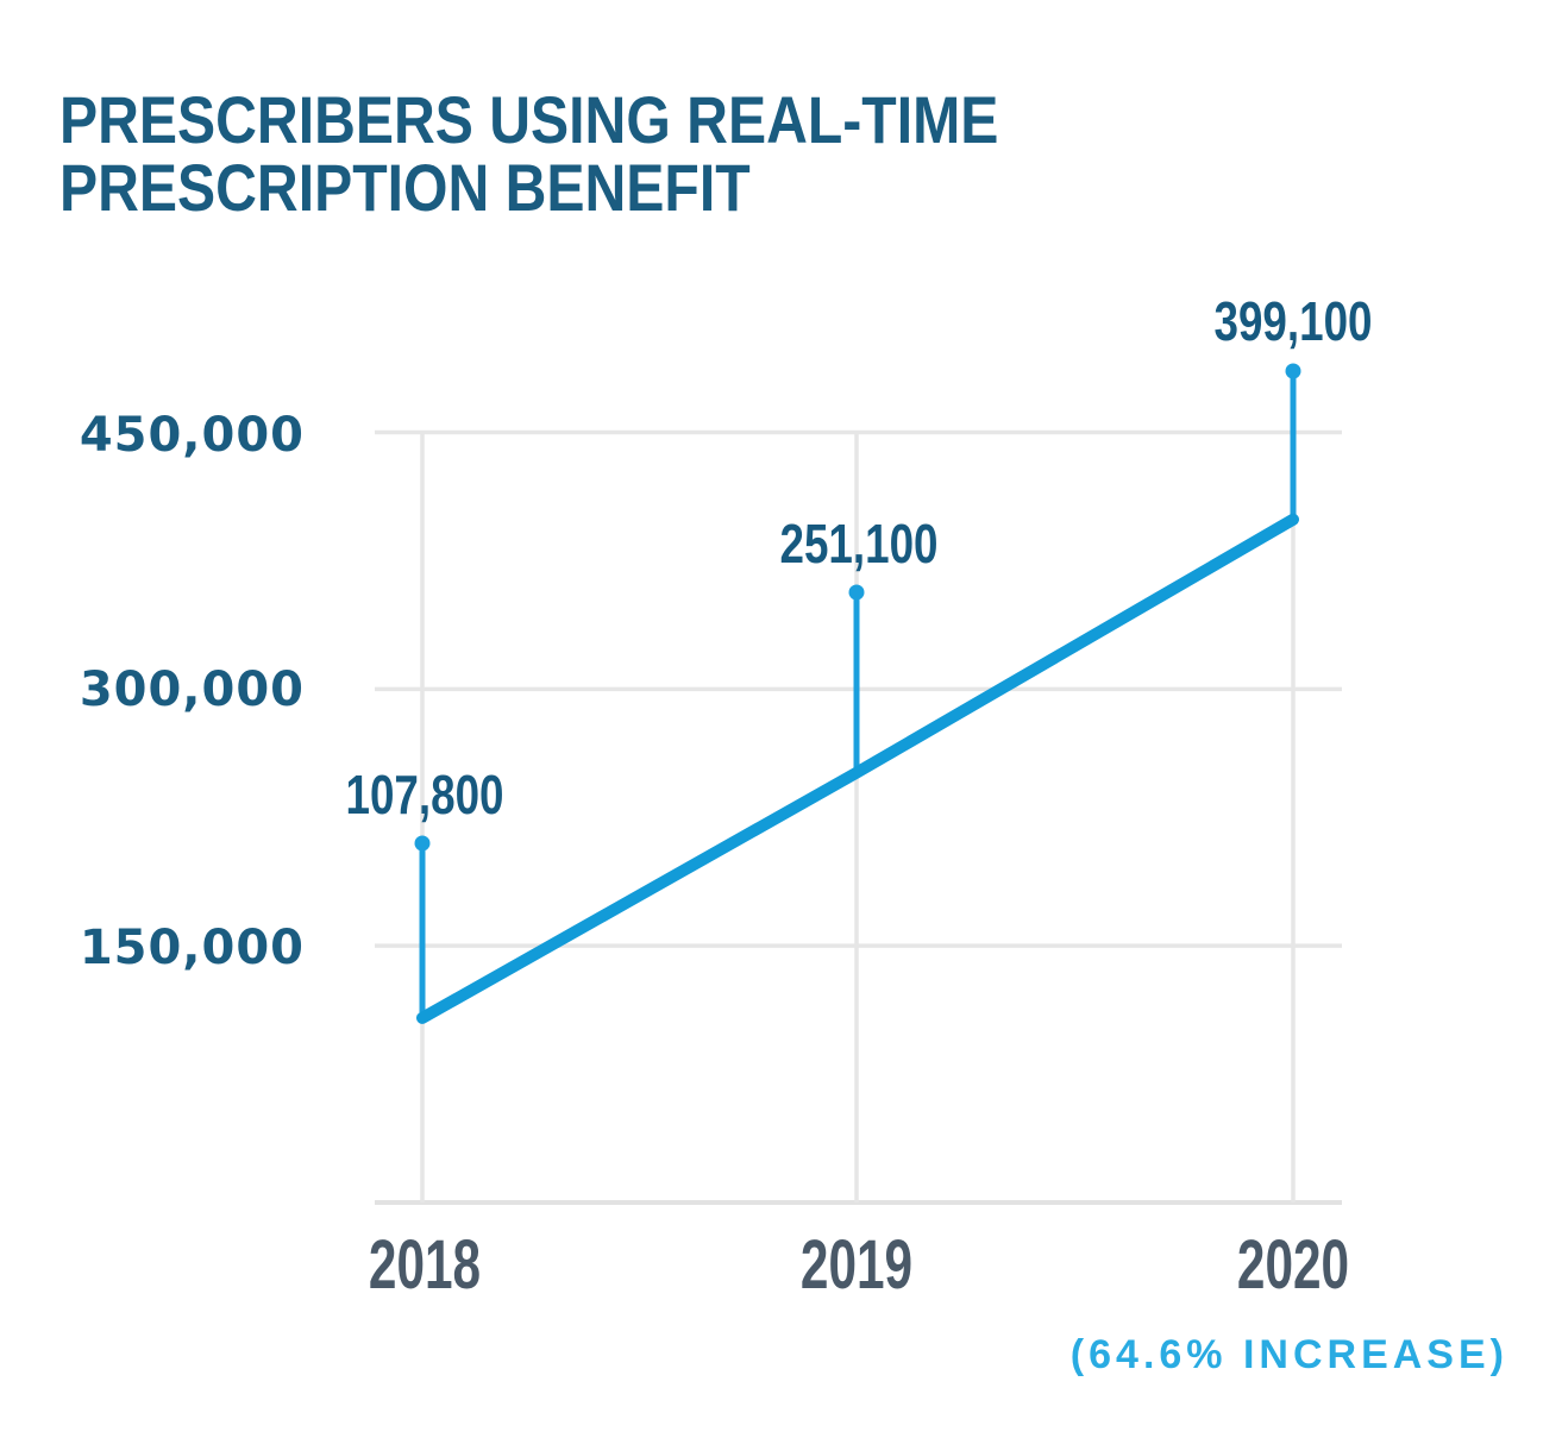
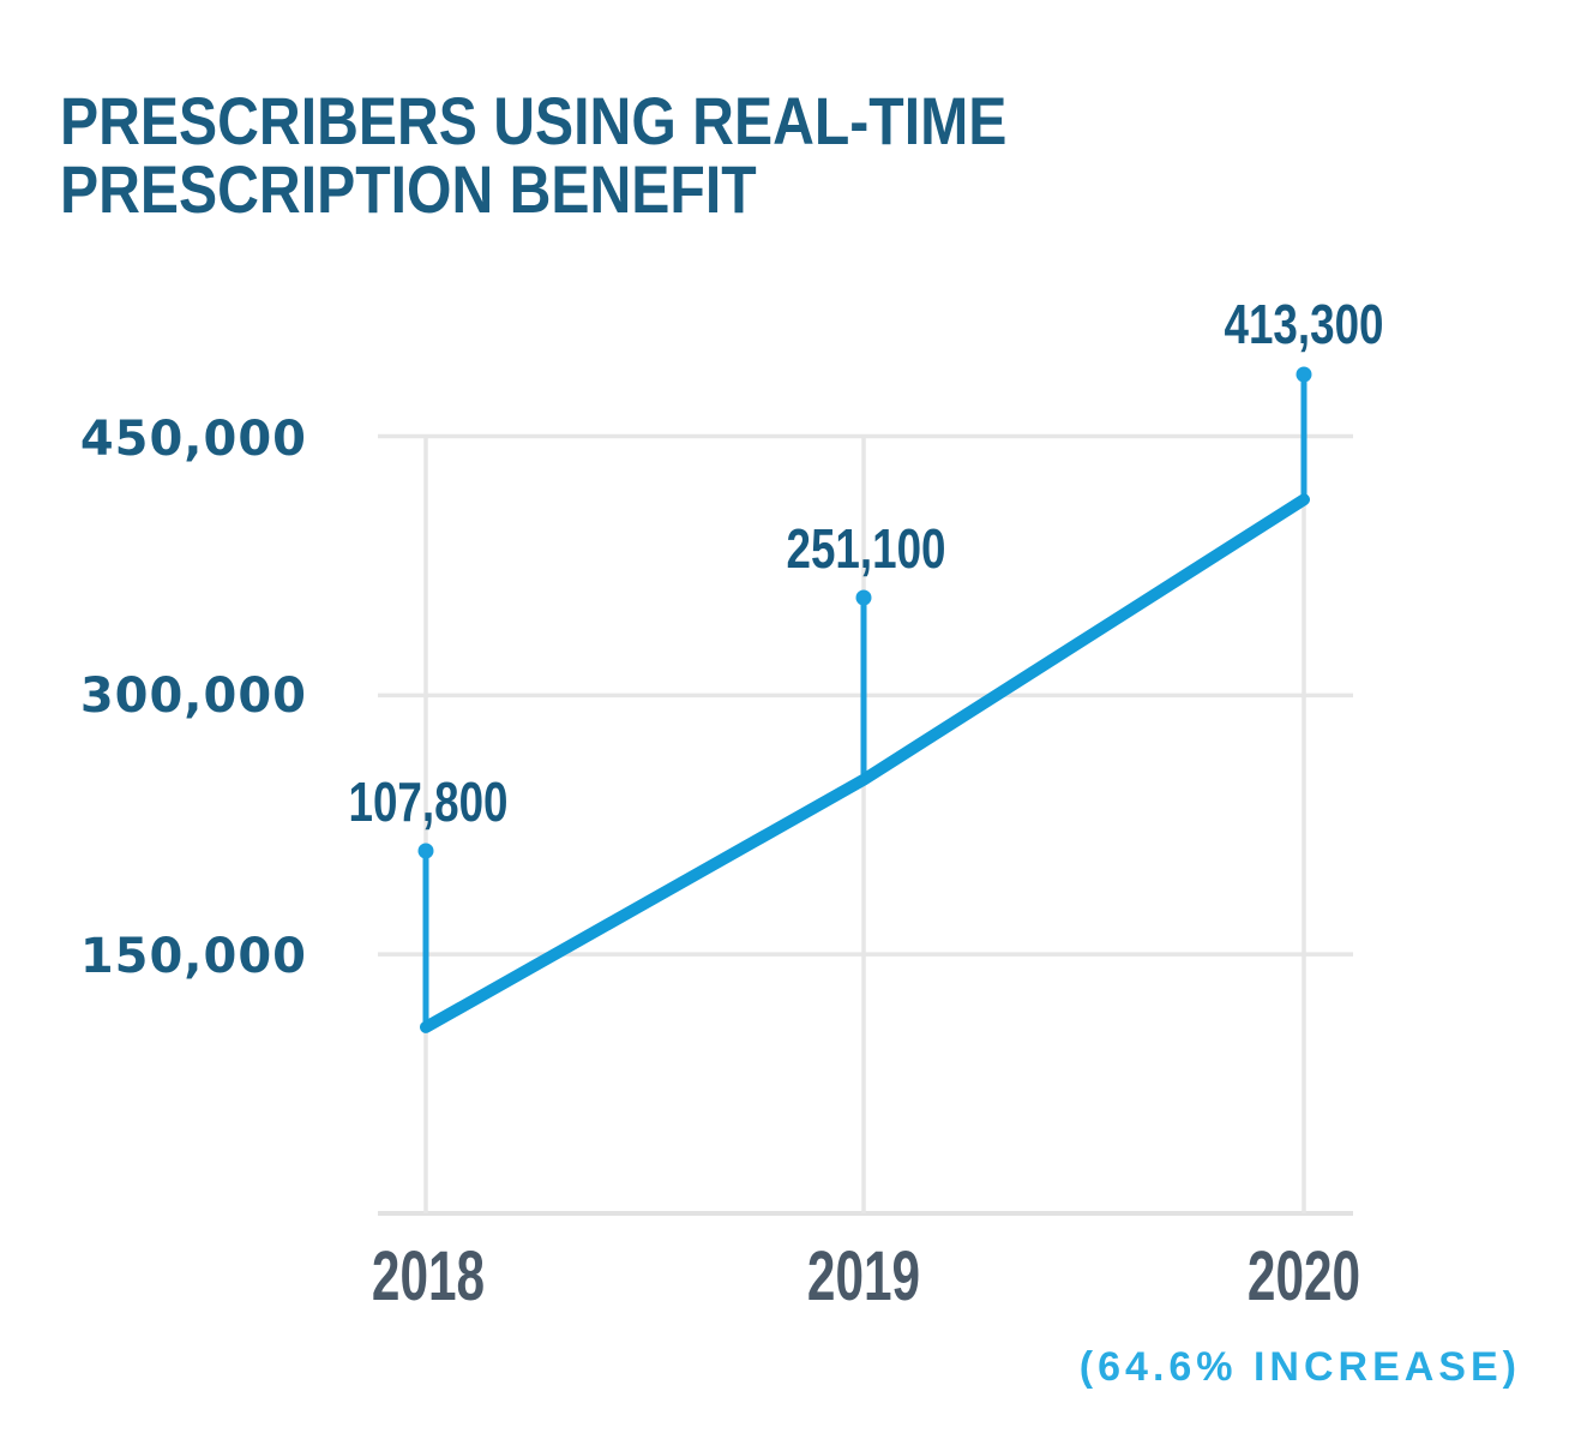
2020: 399,100 -> 413,300
